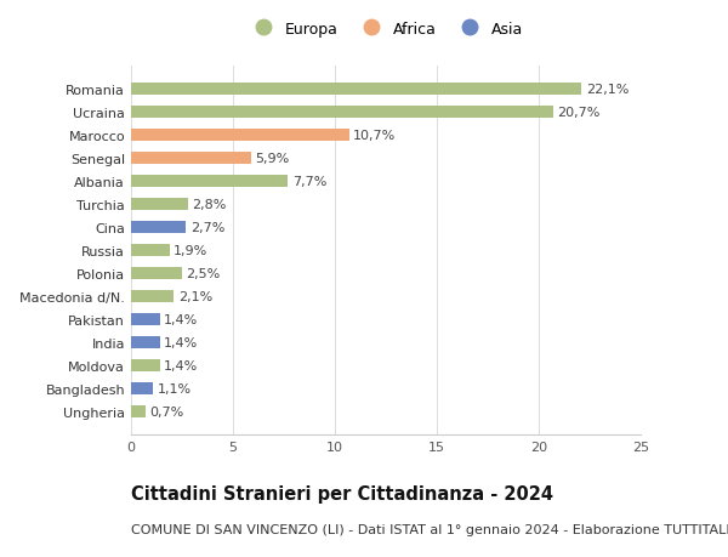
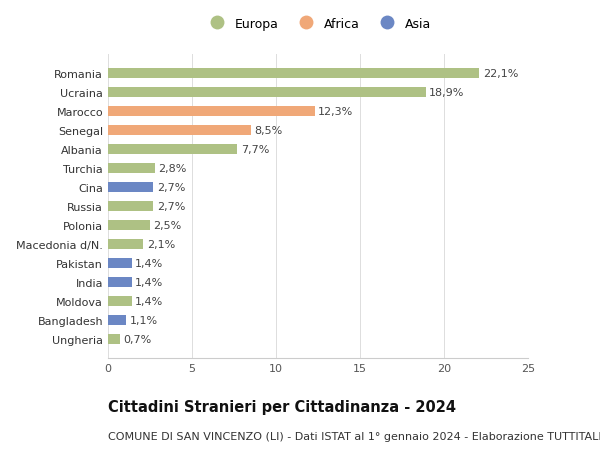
Ucraina: 20,7% -> 18,9%
Marocco: 10,7% -> 12,3%
Senegal: 5,9% -> 8,5%
Russia: 1,9% -> 2,7%
